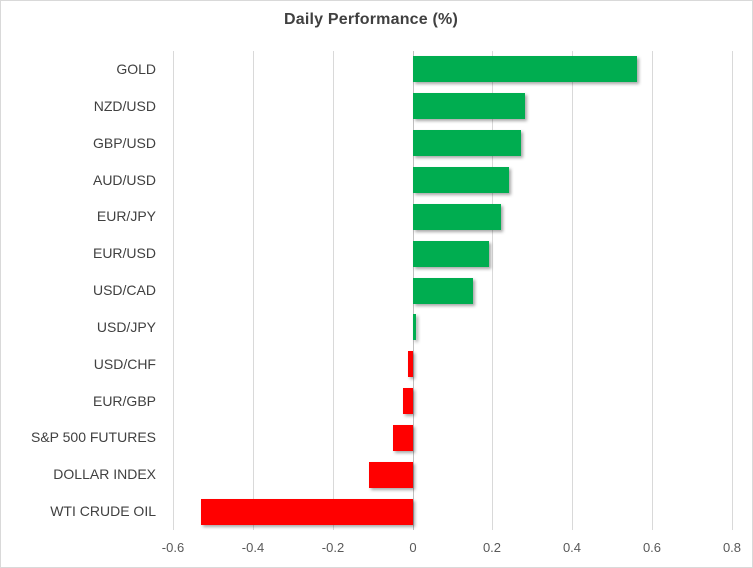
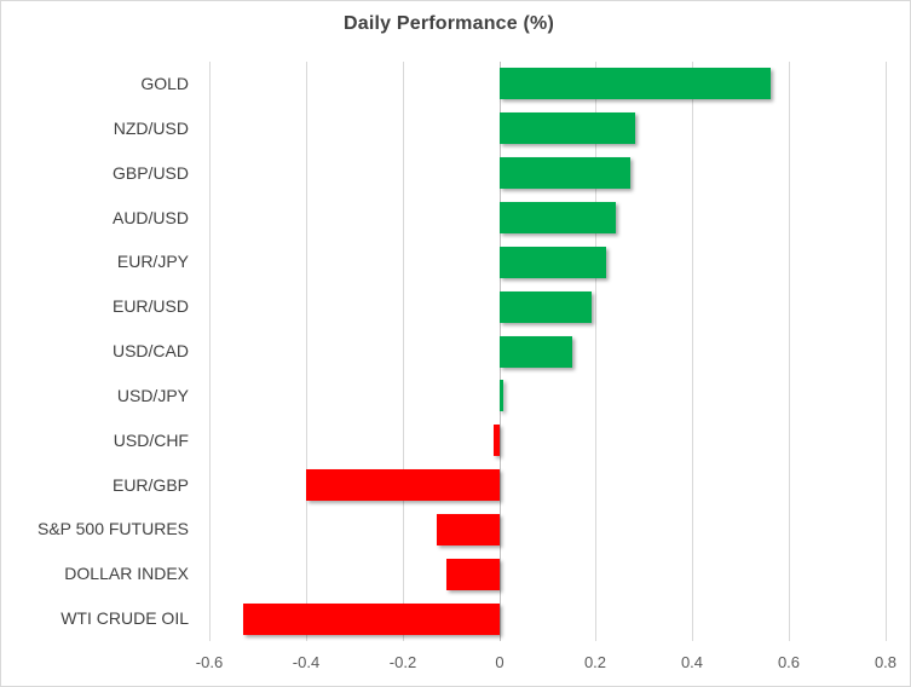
EUR/GBP: -0.03 -> -0.40
S&P 500 FUTURES: -0.05 -> -0.13
